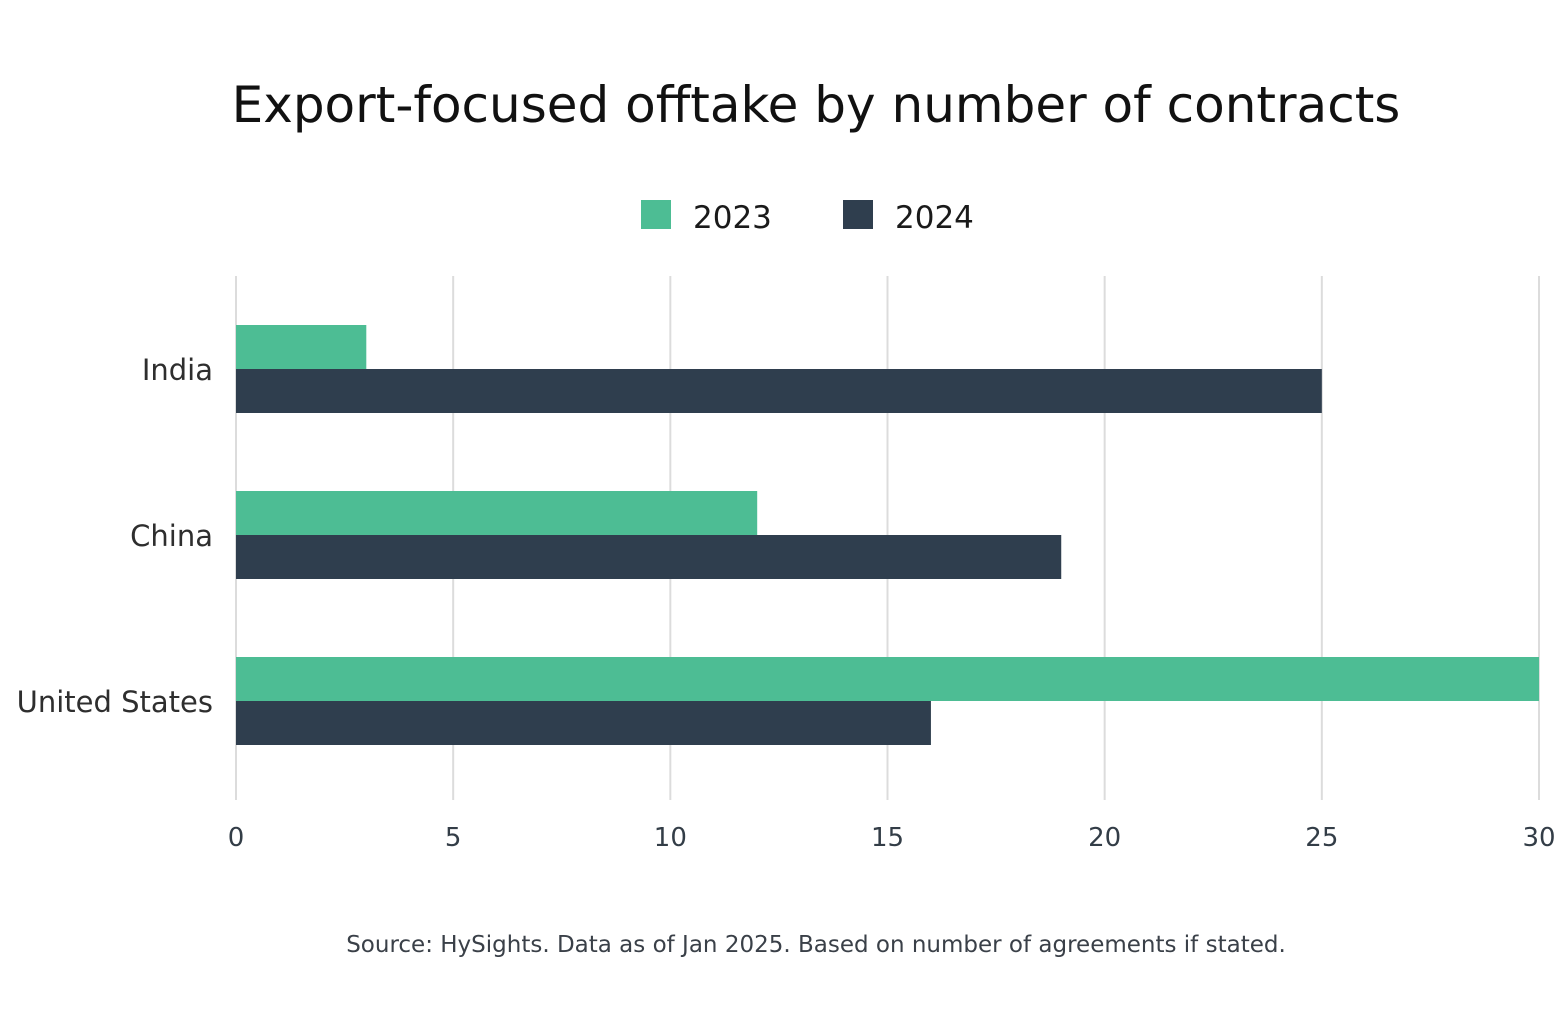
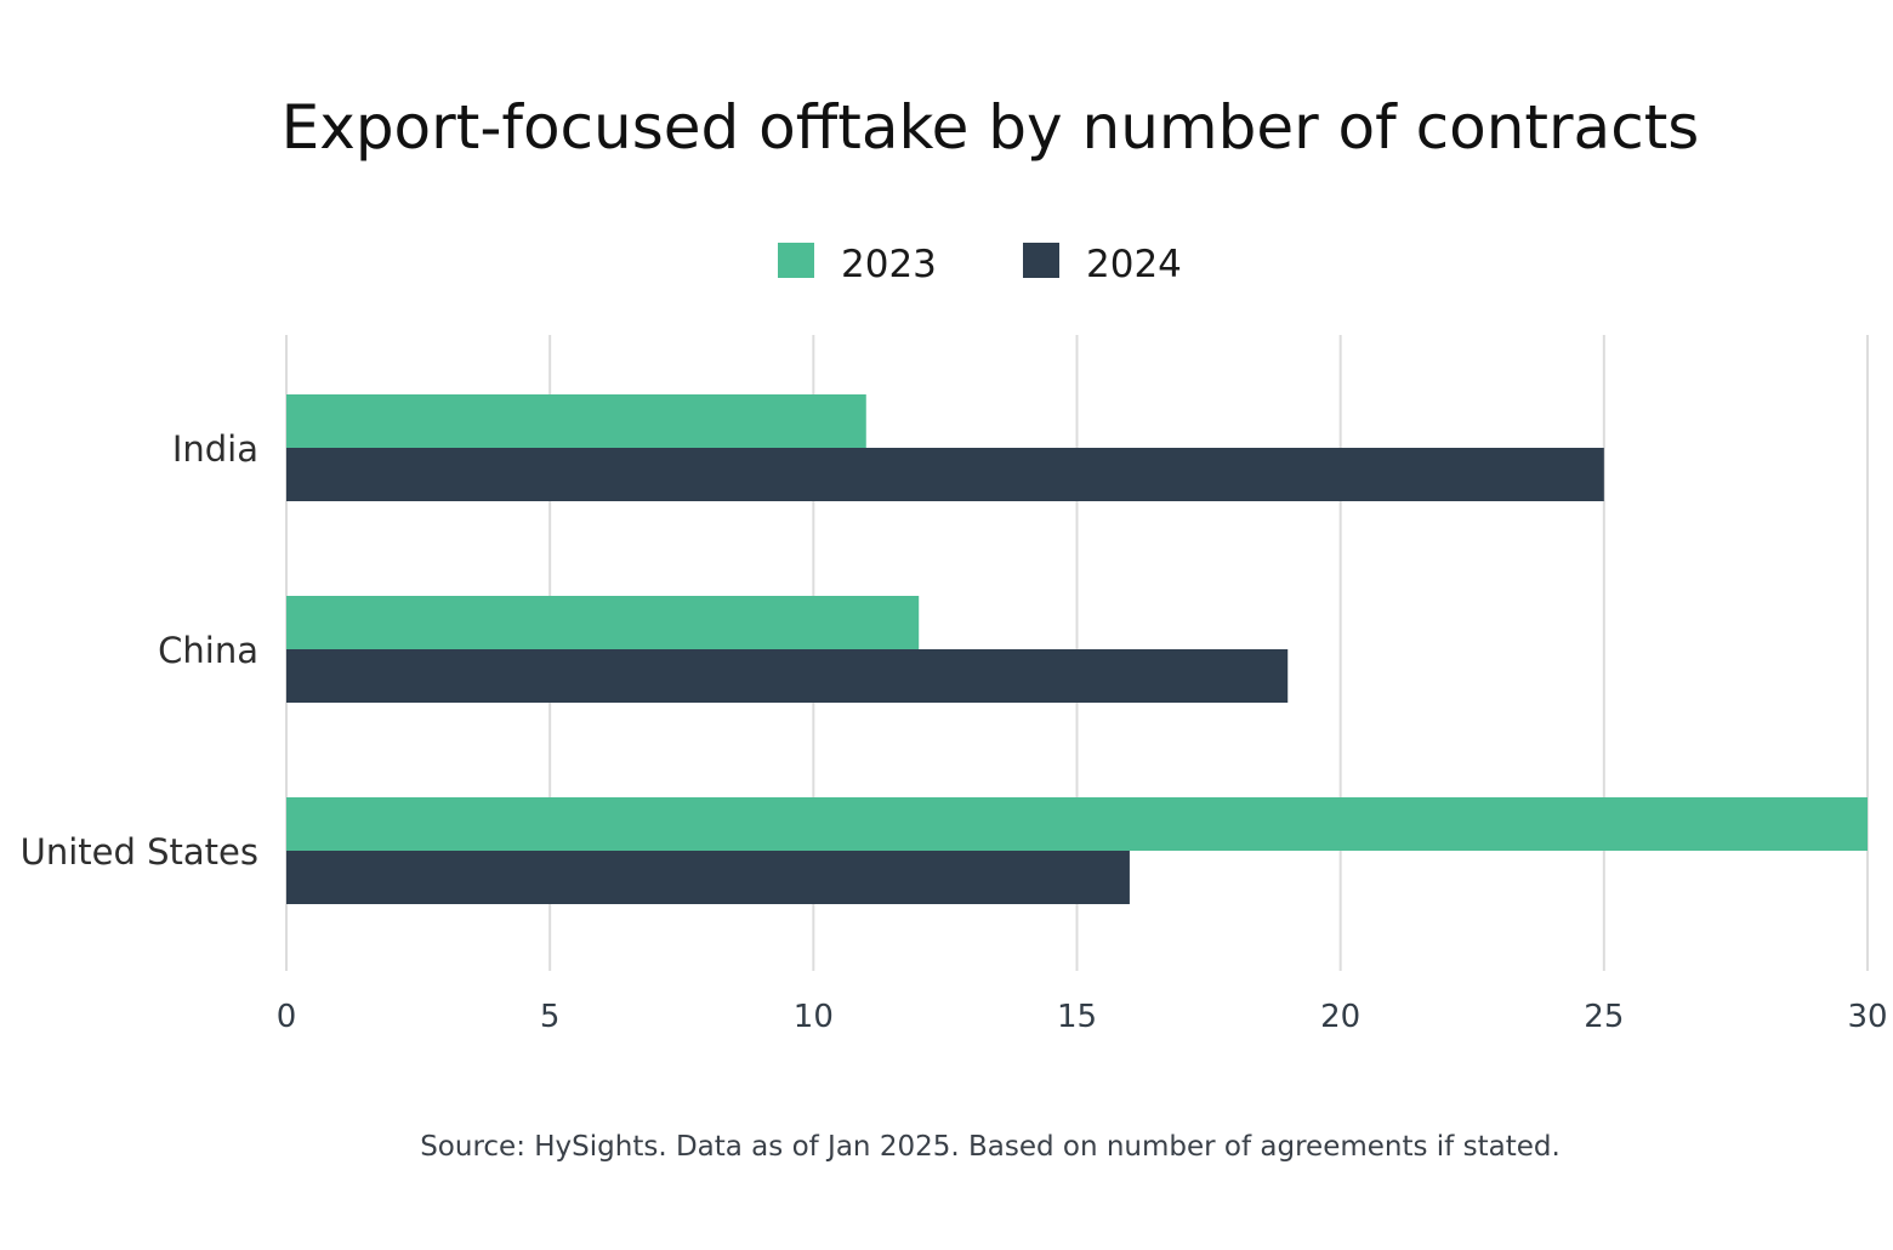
2023/India: 3 -> 11
